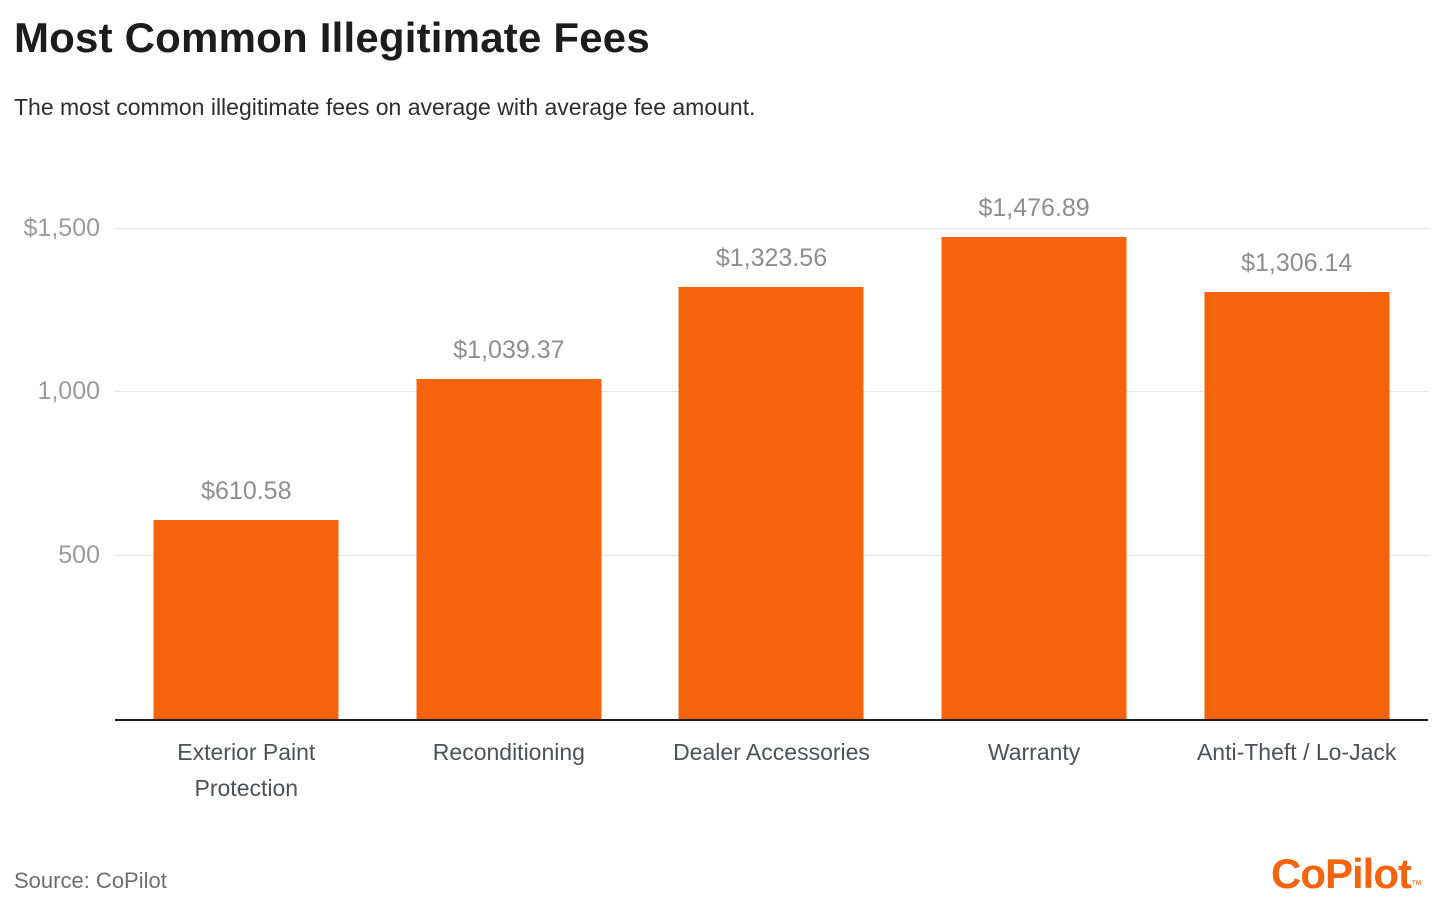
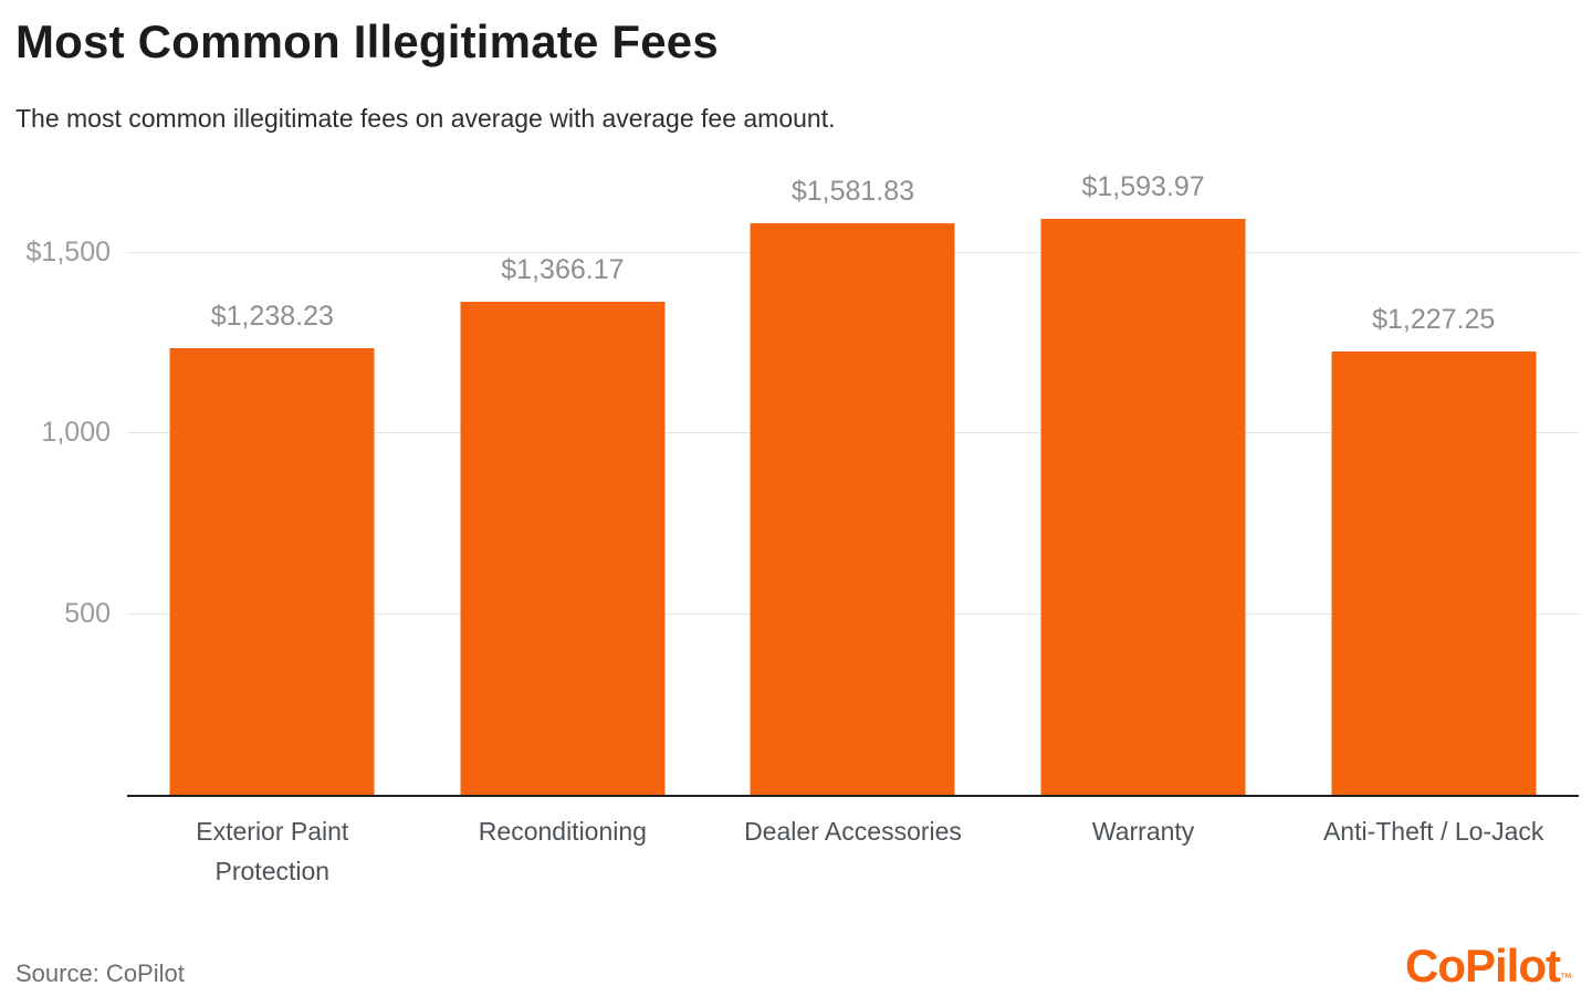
Exterior Paint Protection: $610.58 -> $1,238.23
Reconditioning: $1,039.37 -> $1,366.17
Dealer Accessories: $1,323.56 -> $1,581.83
Warranty: $1,476.89 -> $1,593.97
Anti-Theft / Lo-Jack: $1,306.14 -> $1,227.25
